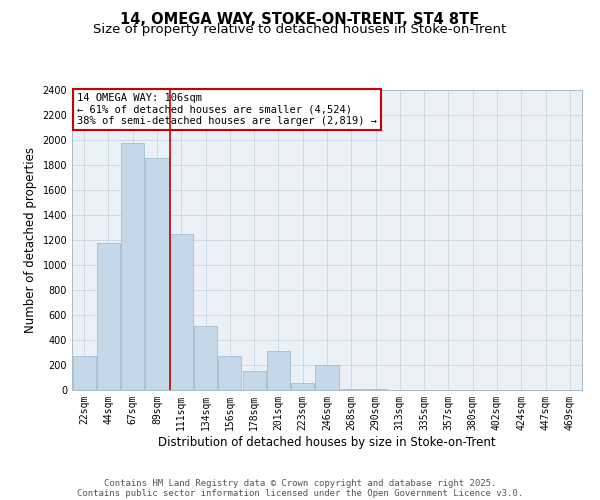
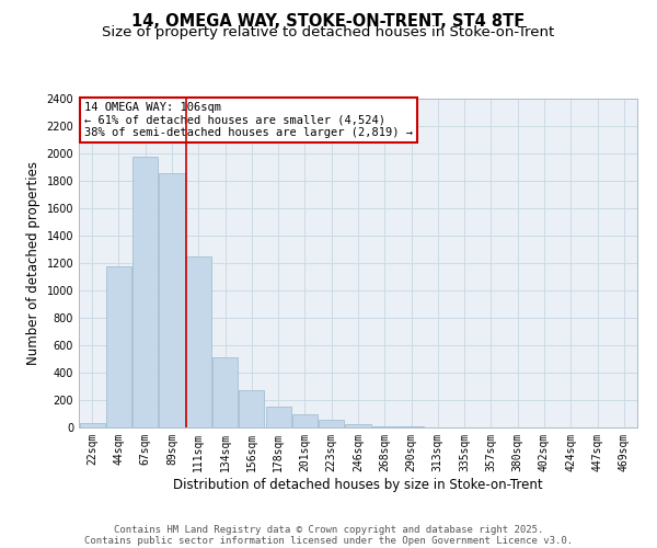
22sqm: 270 -> 30
201sqm: 310 -> 100
246sqm: 200 -> 20
